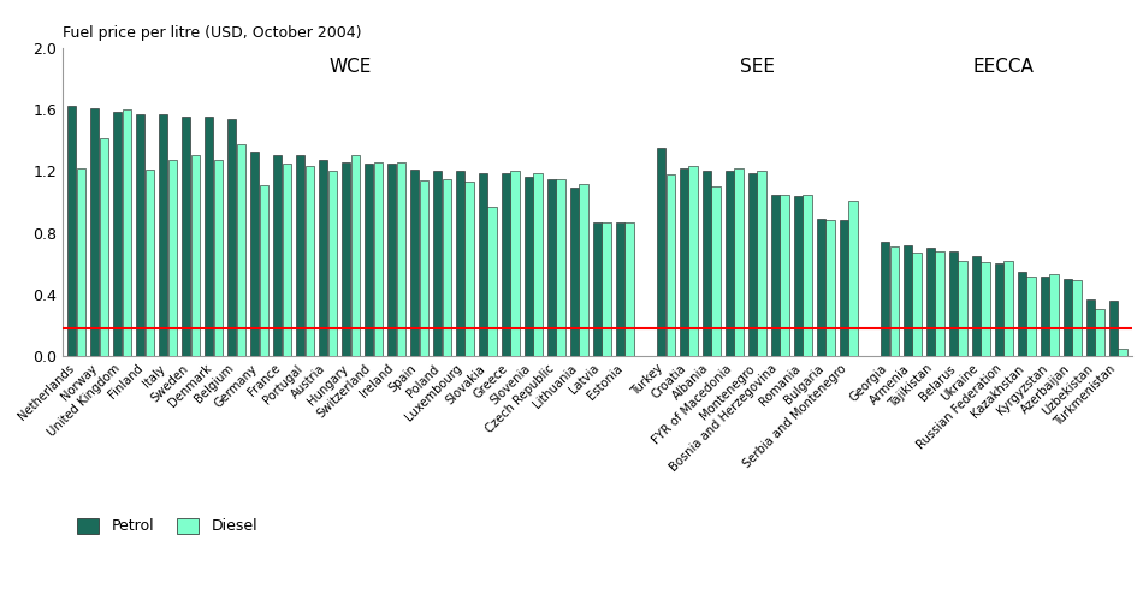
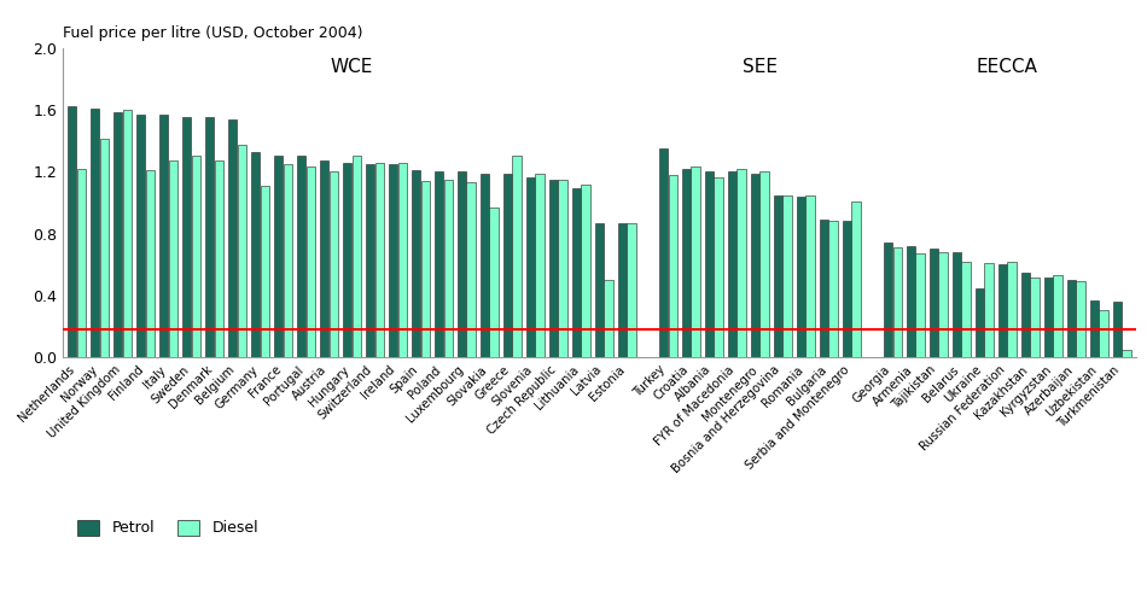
Diesel/Greece: 1.20 -> 1.30
Diesel/Latvia: 0.87 -> 0.50
Diesel/Albania: 1.10 -> 1.16
Petrol/Ukraine: 0.65 -> 0.45
